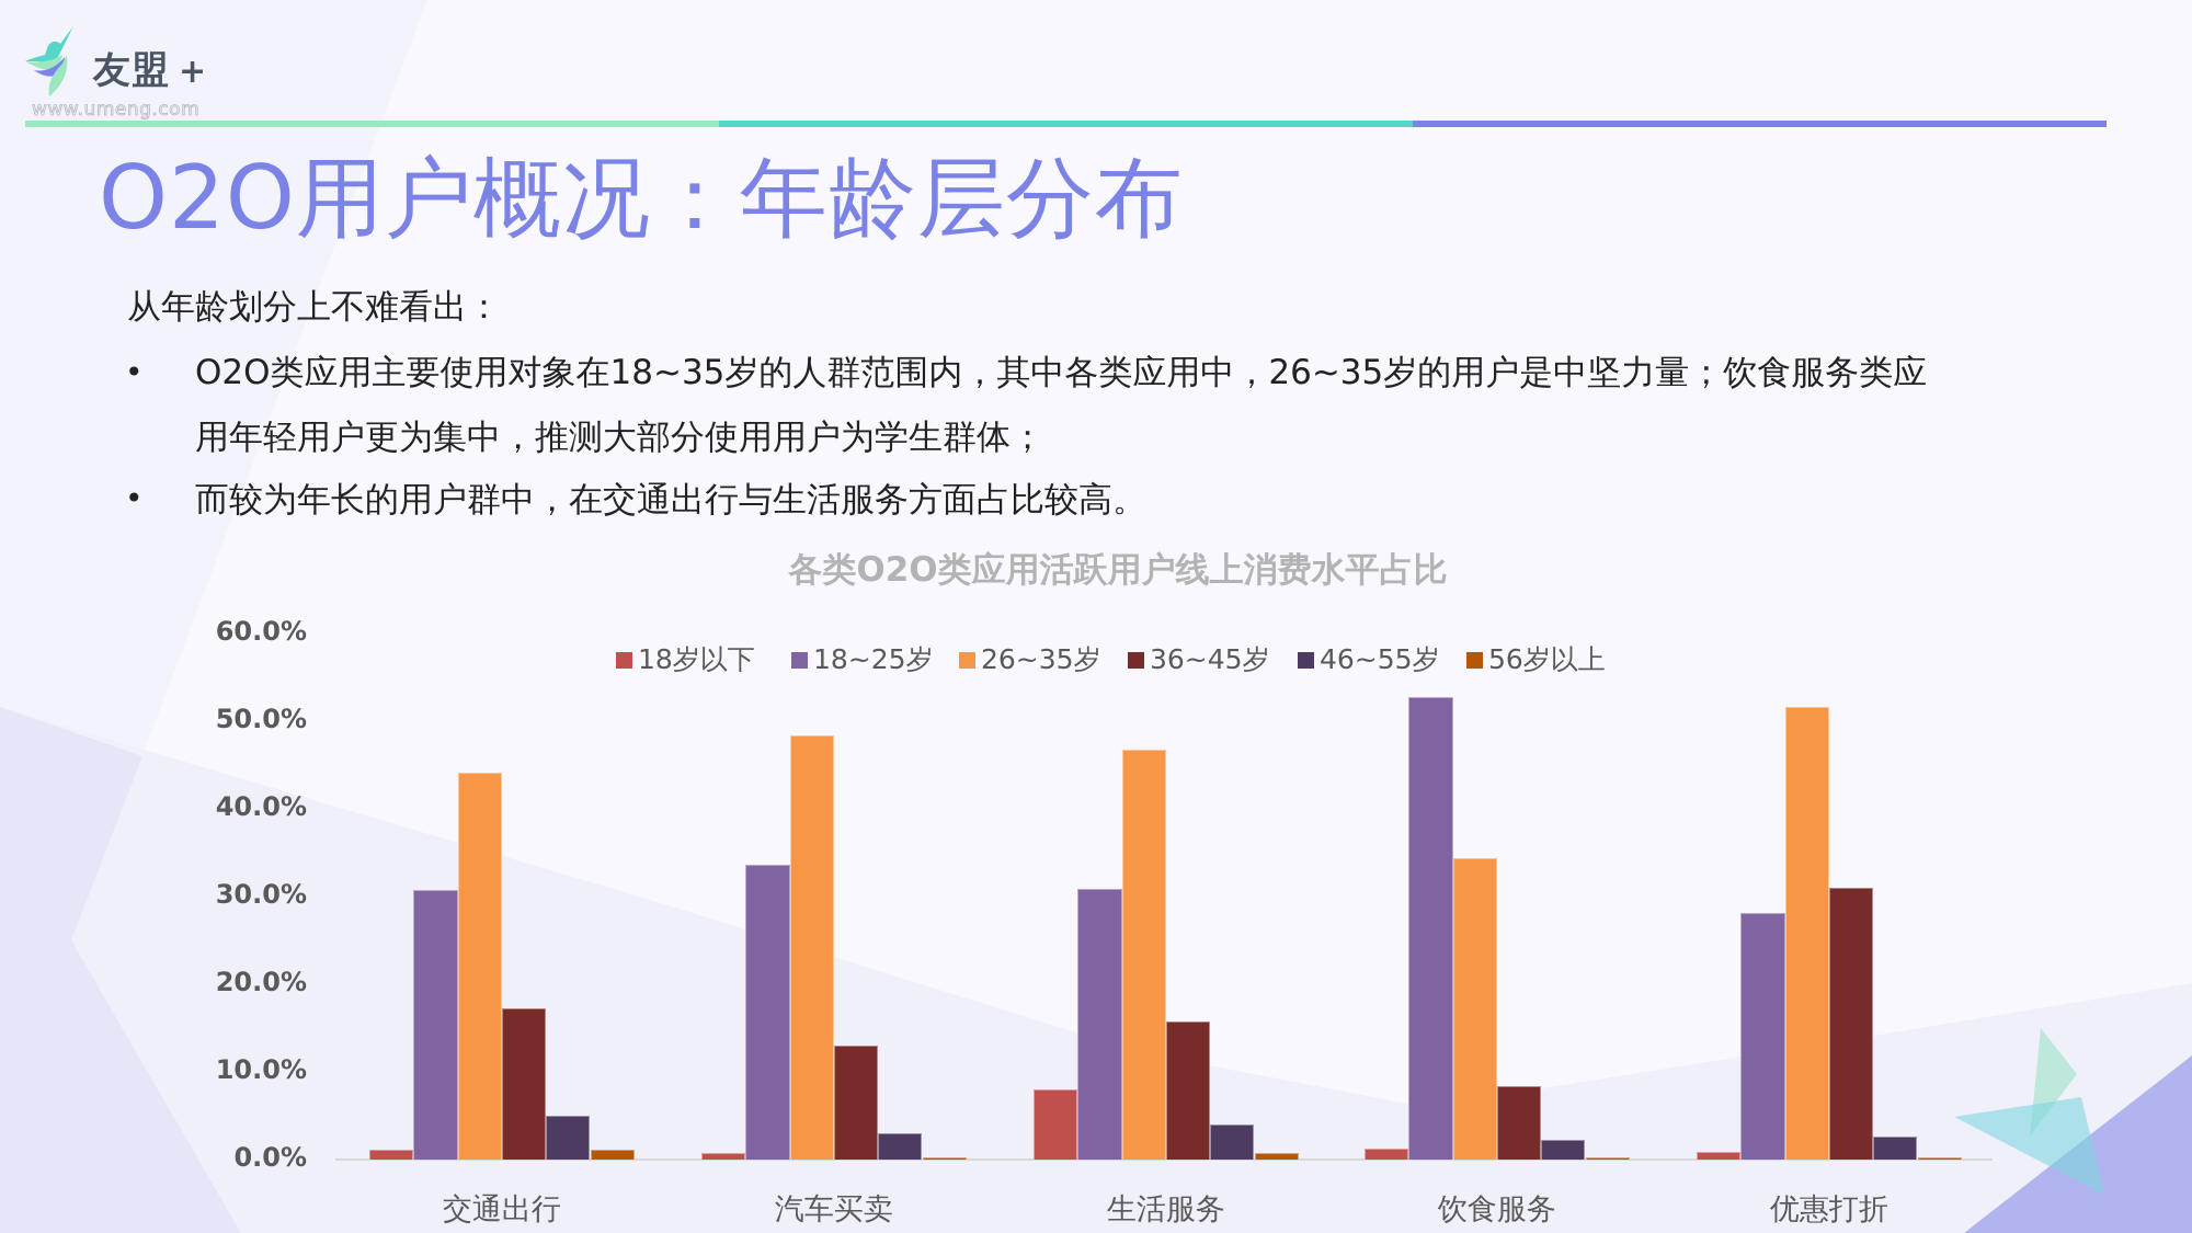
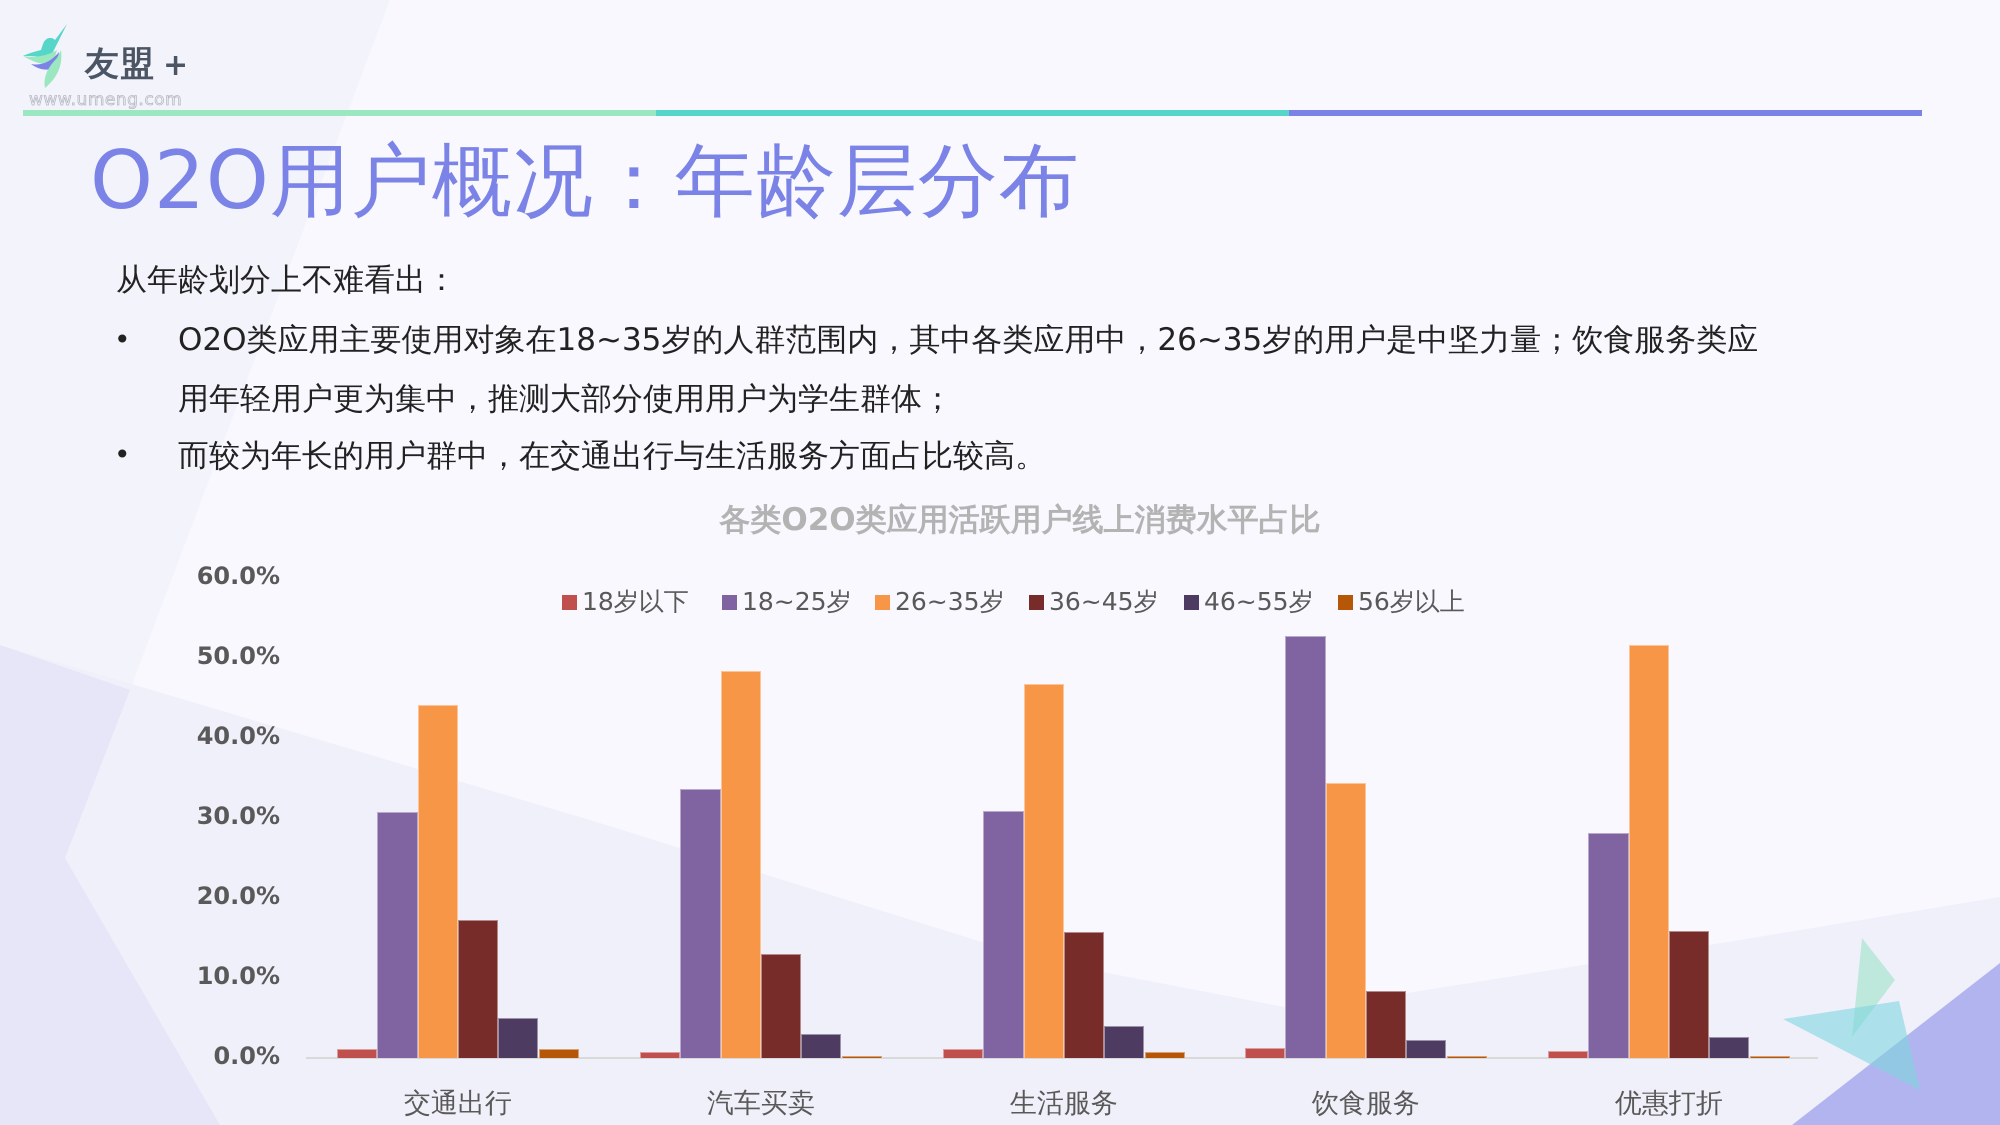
18岁以下/生活服务: 8% -> 1%
36~45岁/优惠打折: 31% -> 16%
